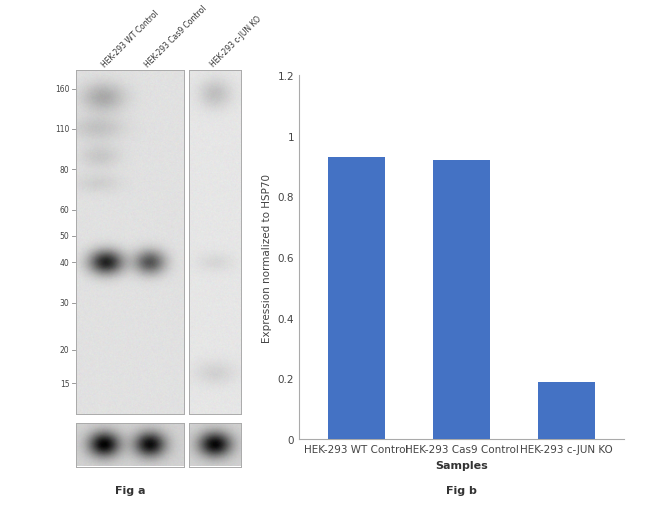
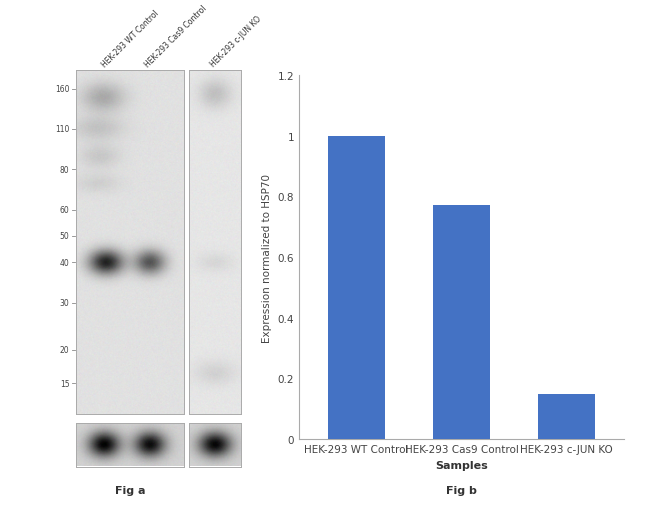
HEK-293 WT Control: 0.93 -> 1.00
HEK-293 Cas9 Control: 0.92 -> 0.77
HEK-293 c-JUN KO: 0.19 -> 0.15
